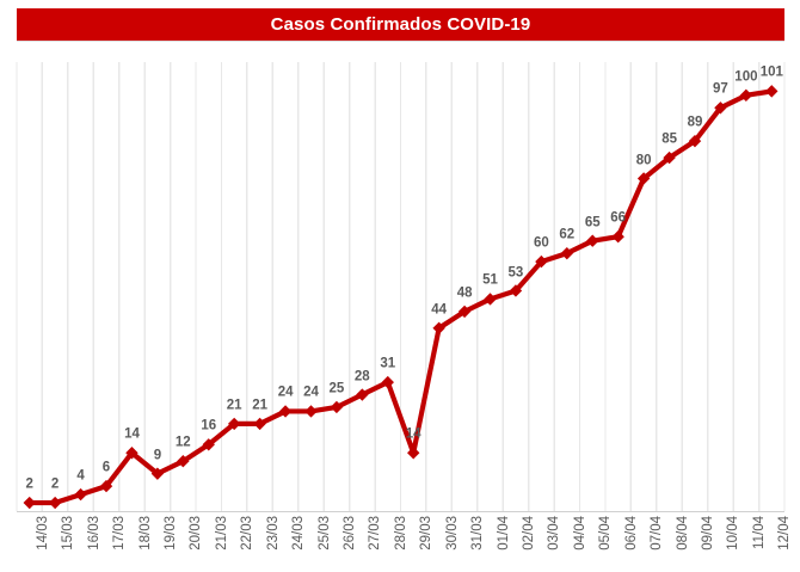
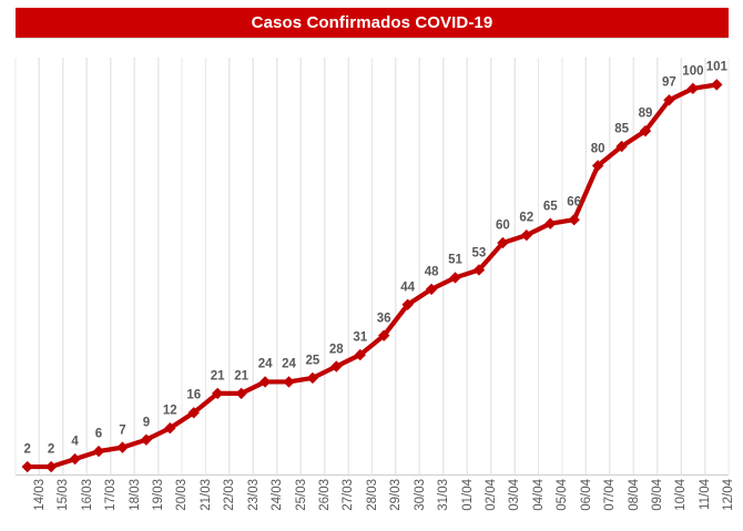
18/03: 14 -> 7
29/03: 14 -> 36
